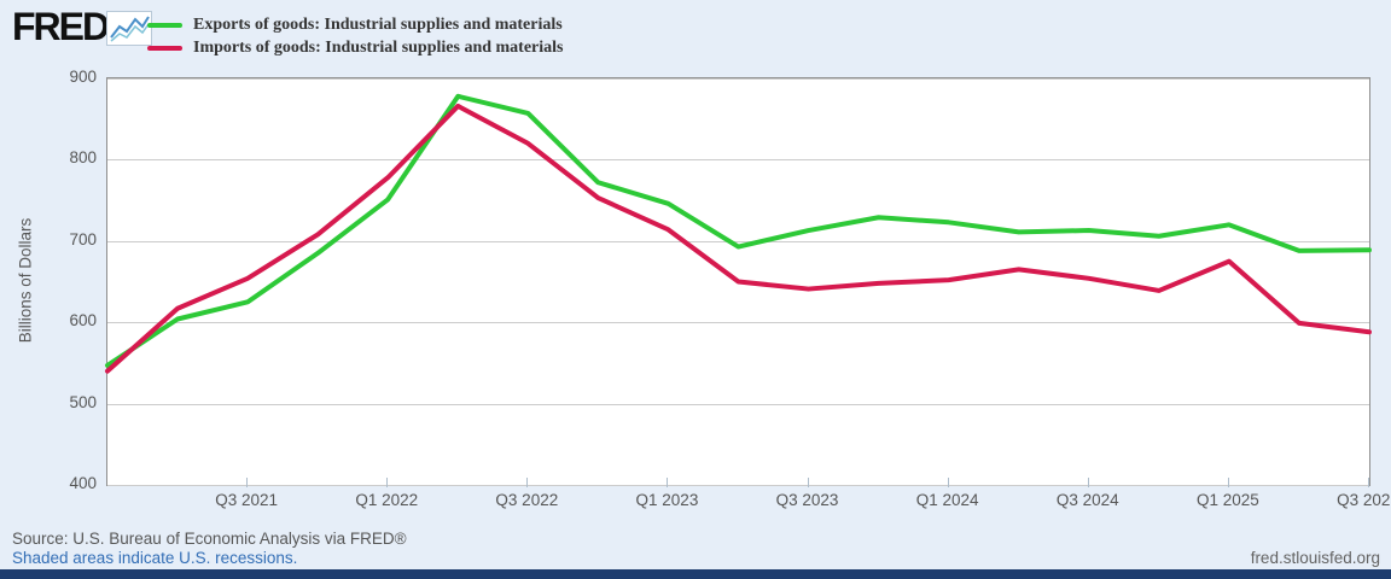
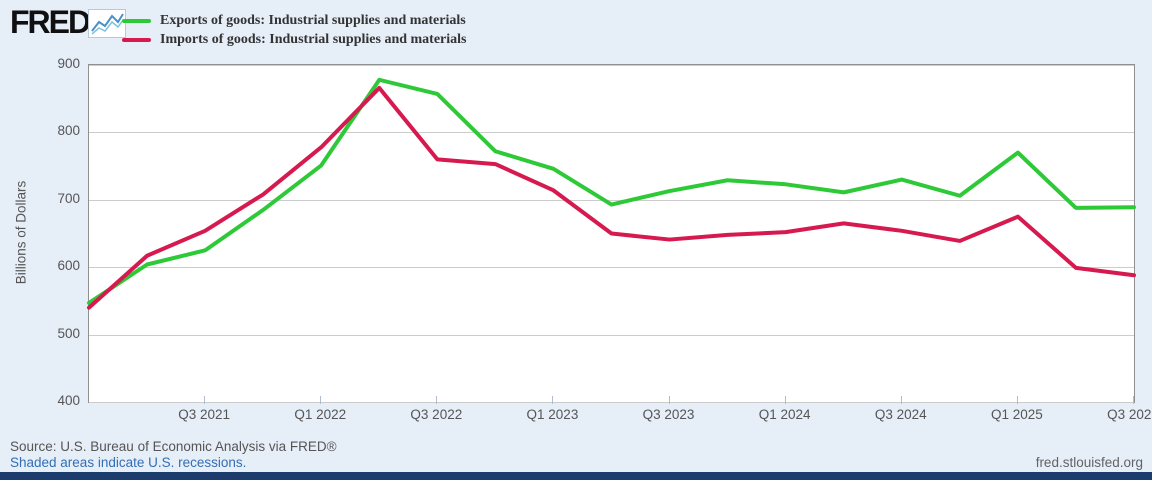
Imports of goods: Industrial supplies and materials/Q3 2022: 820 -> 760
Exports of goods: Industrial supplies and materials/Q3 2024: 710 -> 730
Exports of goods: Industrial supplies and materials/Q1 2025: 720 -> 770
